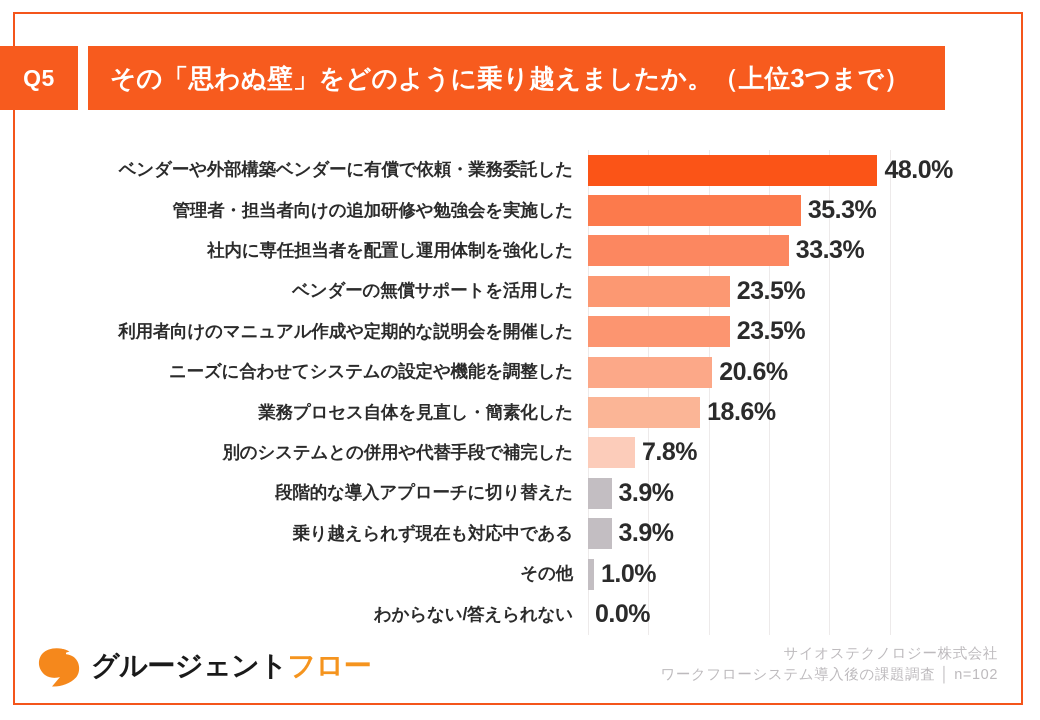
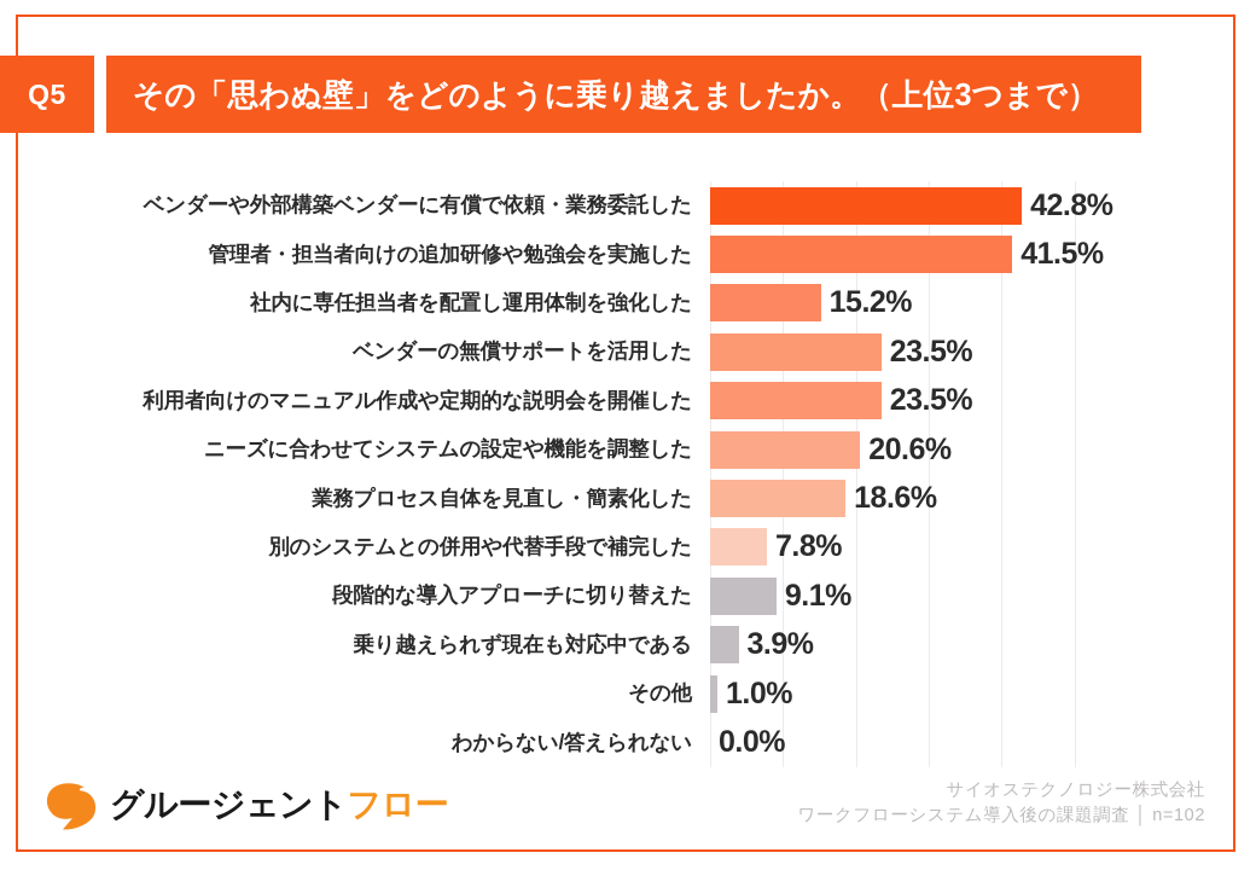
ベンダーや外部構築ベンダーに有償で依頼・業務委託した: 48.0% -> 42.8%
管理者・担当者向けの追加研修や勉強会を実施した: 35.3% -> 41.5%
社内に専任担当者を配置し運用体制を強化した: 33.3% -> 15.2%
段階的な導入アプローチに切り替えた: 3.9% -> 9.1%
